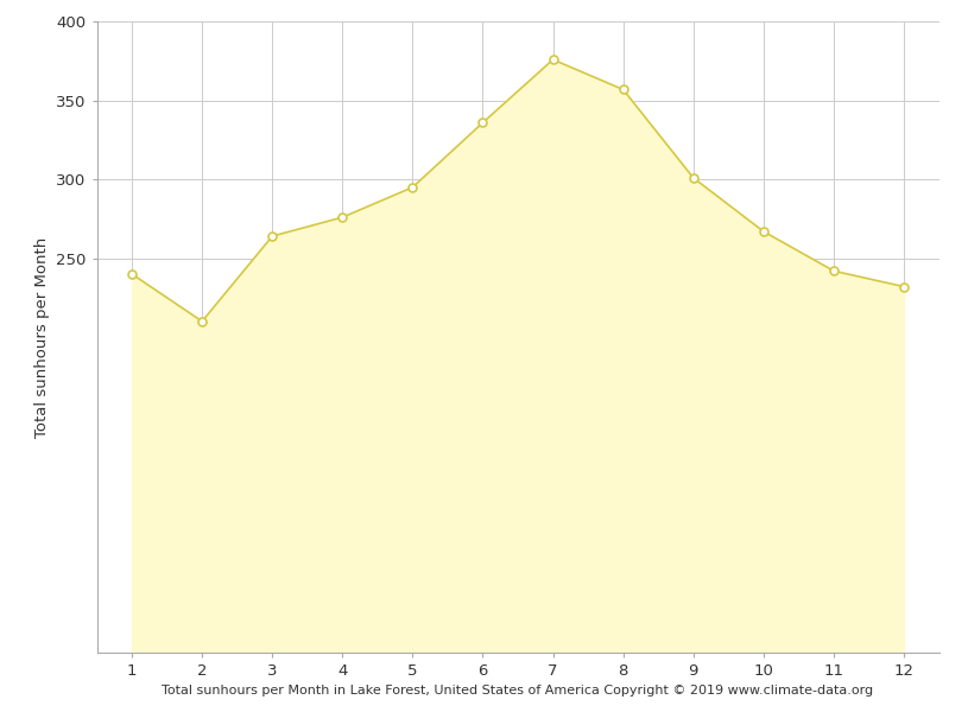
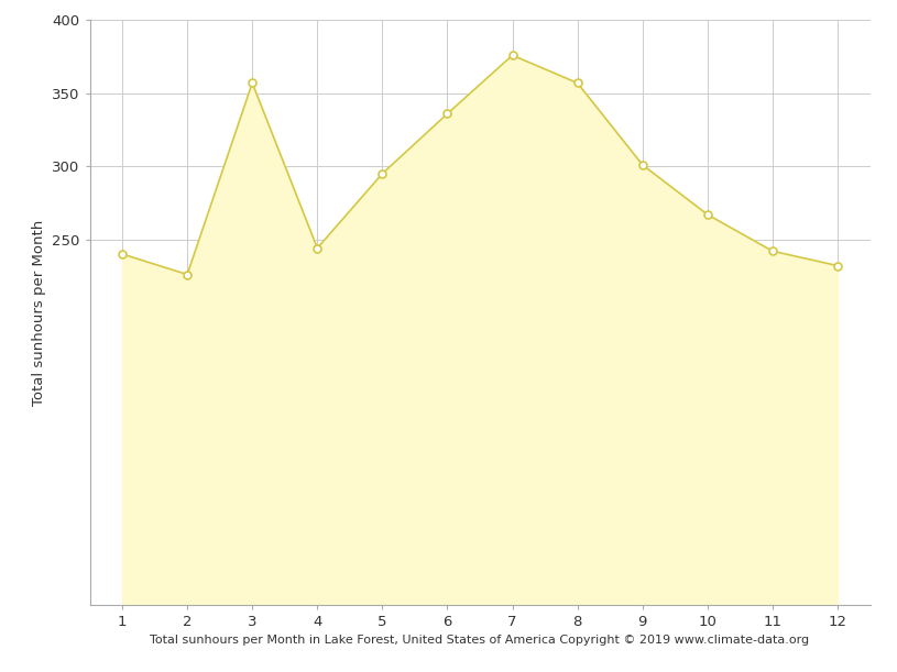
2: 210 -> 226
3: 264 -> 357
4: 276 -> 244
